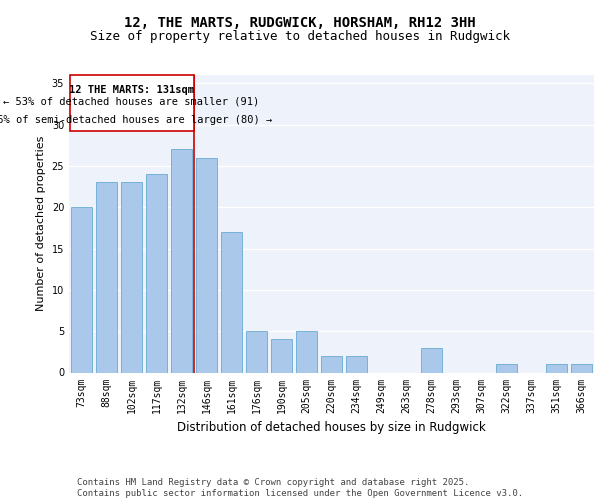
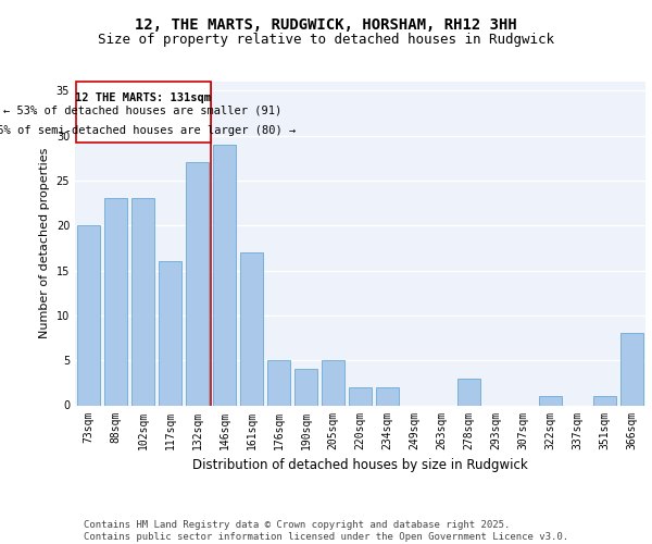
117sqm: 24 -> 16
146sqm: 26 -> 29
366sqm: 1 -> 8
